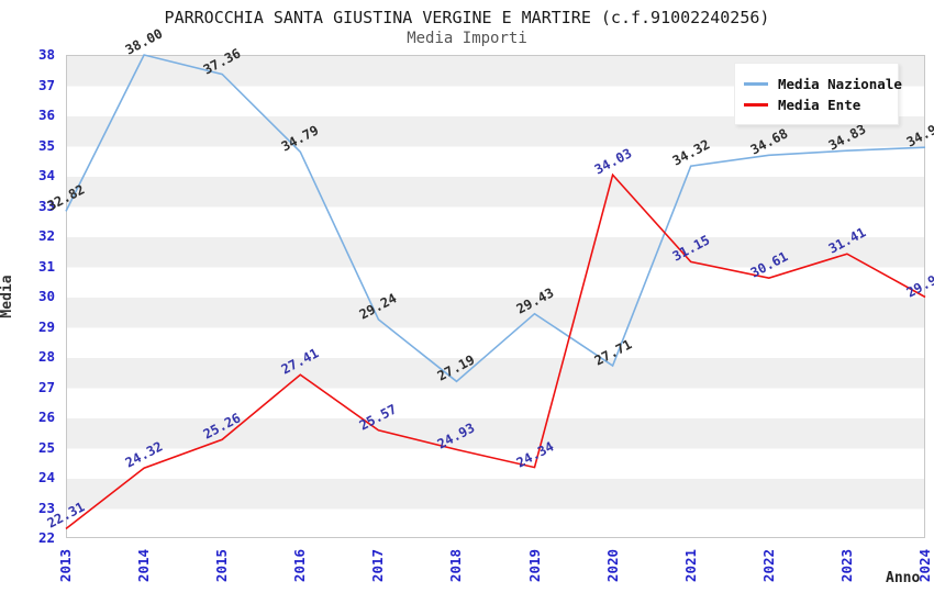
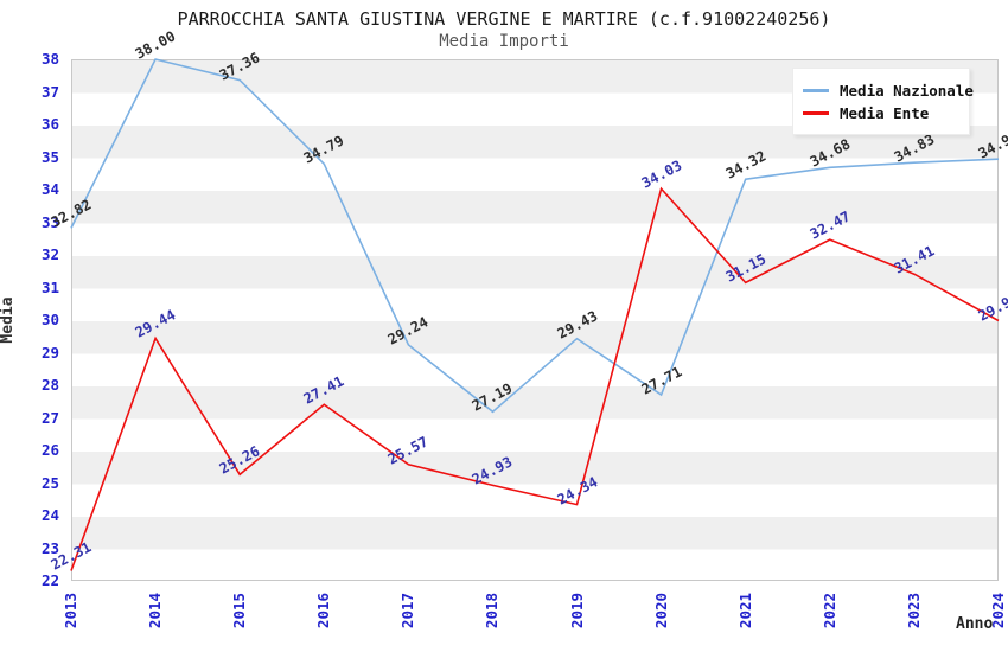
Media Ente/2014: 24.32 -> 29.44
Media Ente/2022: 30.61 -> 32.47
